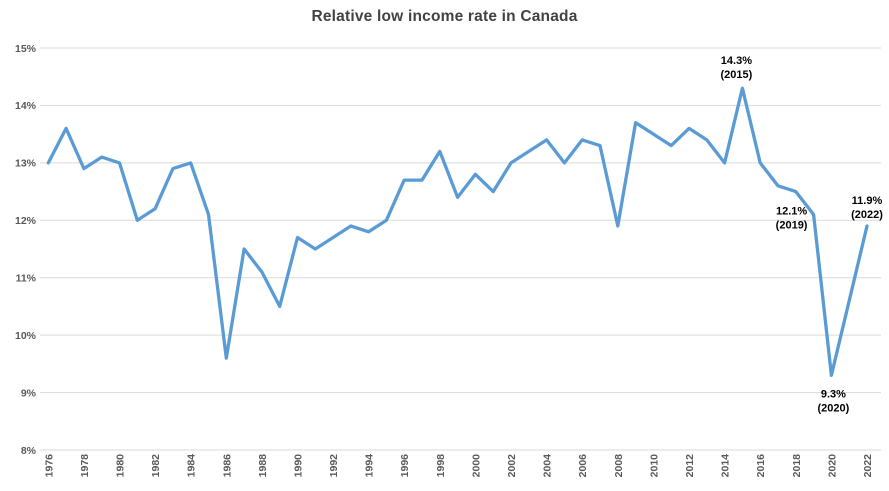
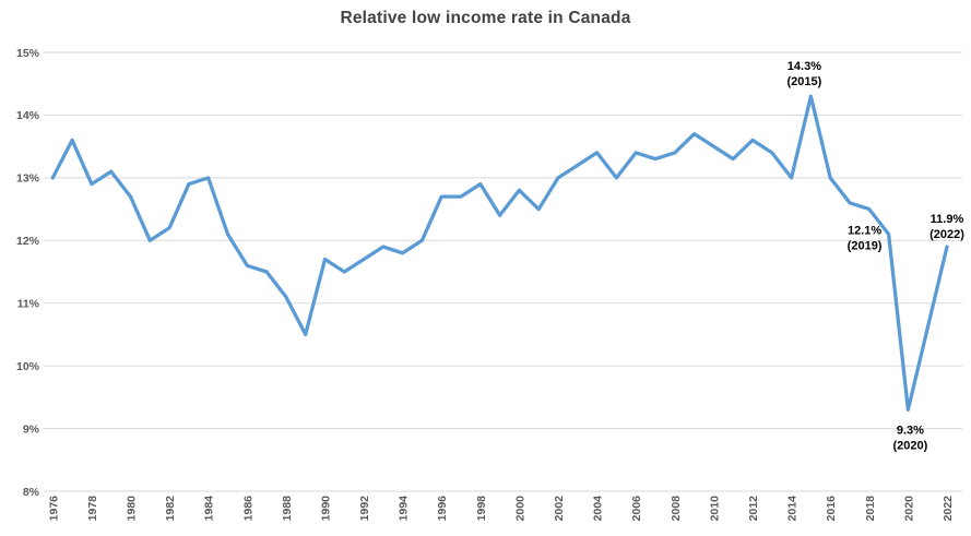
1980: 13.0% -> 12.7%
1986: 9.6% -> 11.6%
1998: 13.2% -> 12.9%
2008: 11.9% -> 13.4%
